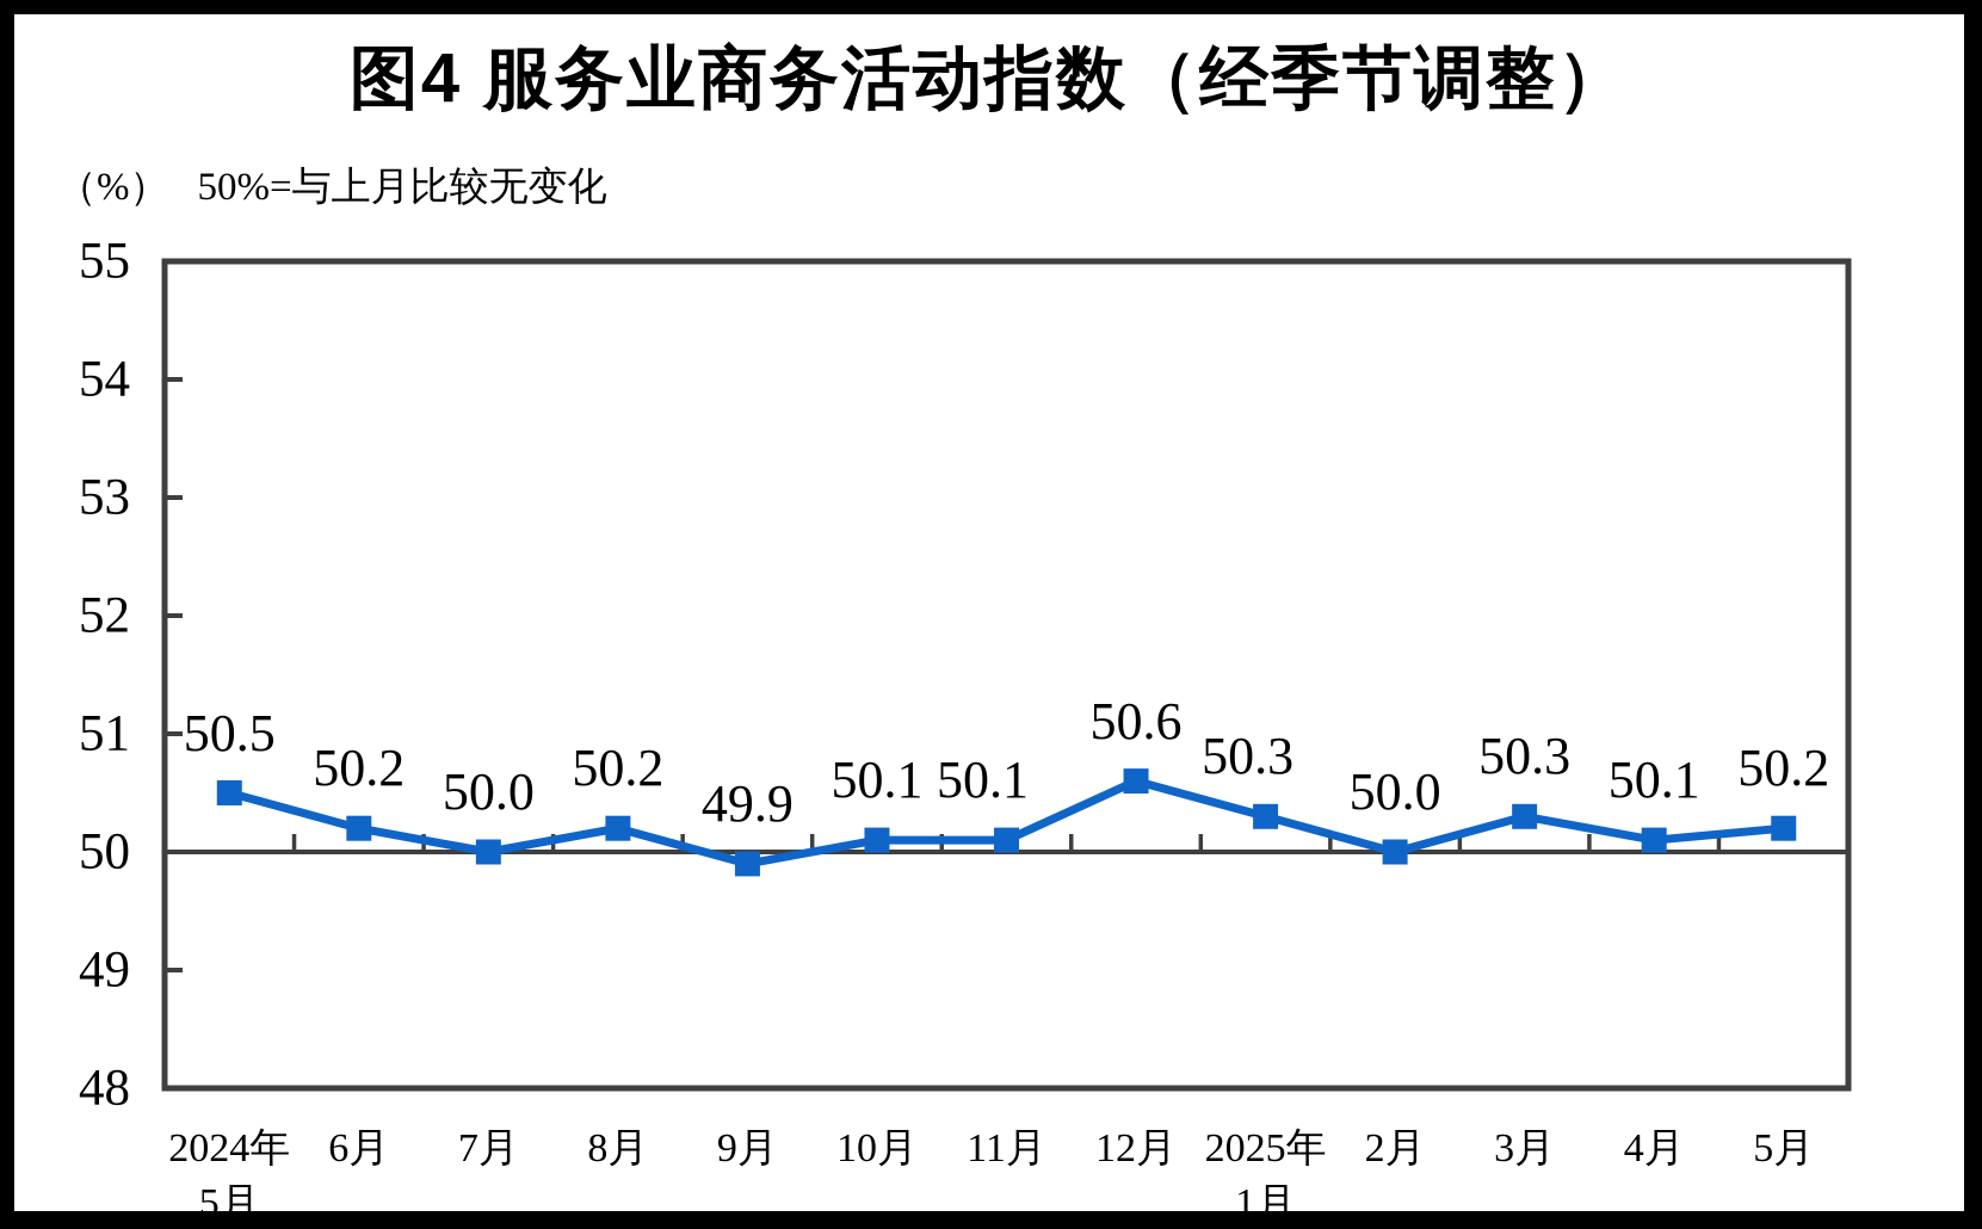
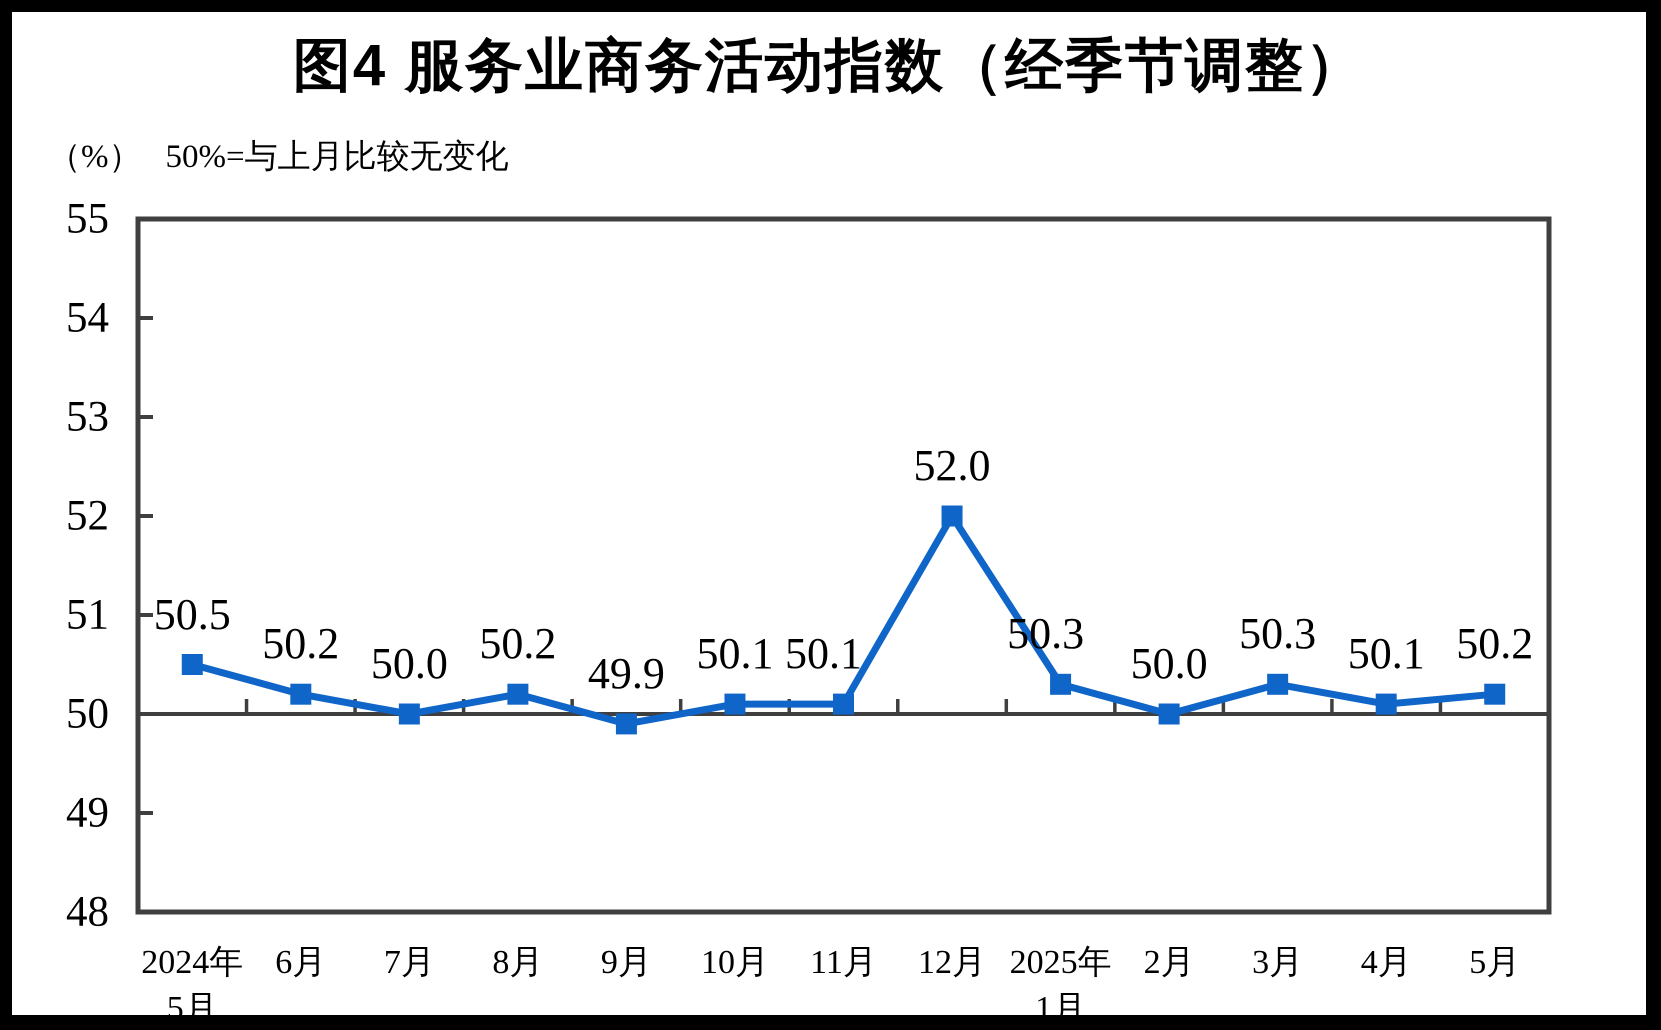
12月: 50.6 -> 52.0
